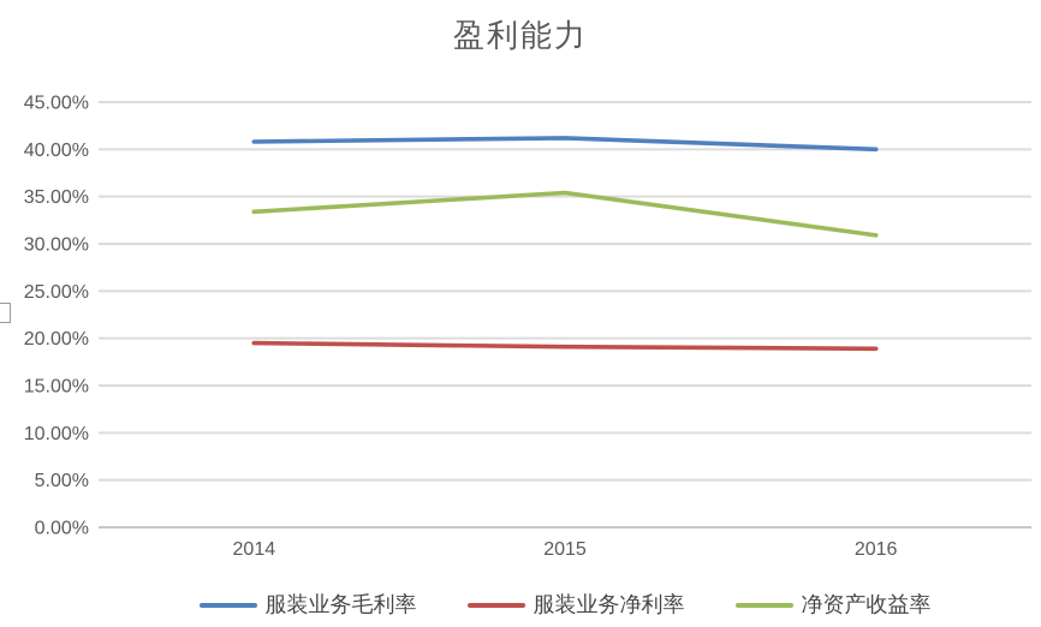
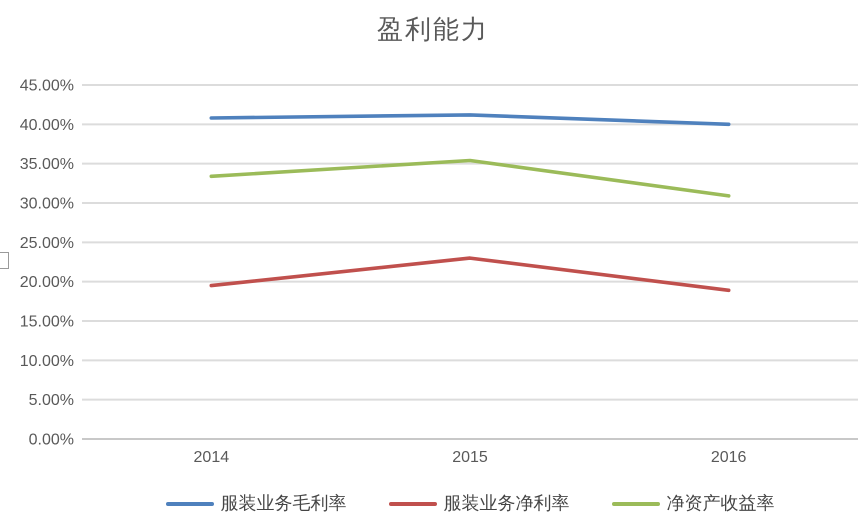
服装业务净利率/2015: 19% -> 23%
